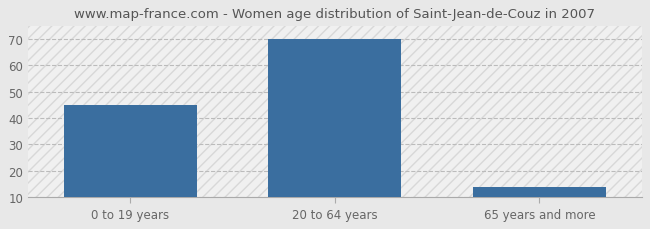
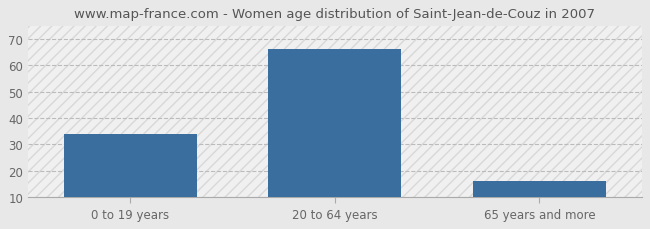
0 to 19 years: 45 -> 34
20 to 64 years: 70 -> 66
65 years and more: 14 -> 16
